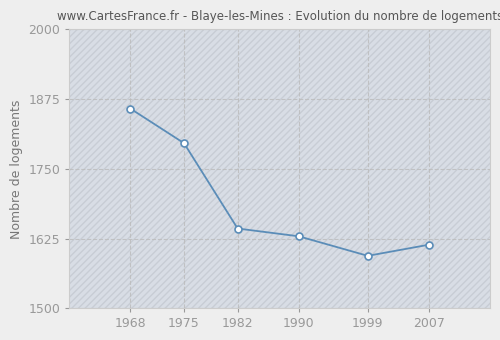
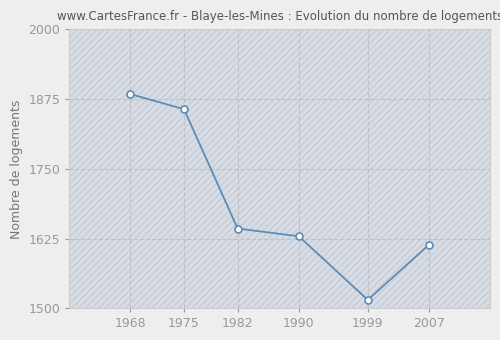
1968: 1858 -> 1884
1975: 1796 -> 1857
1999: 1594 -> 1515
